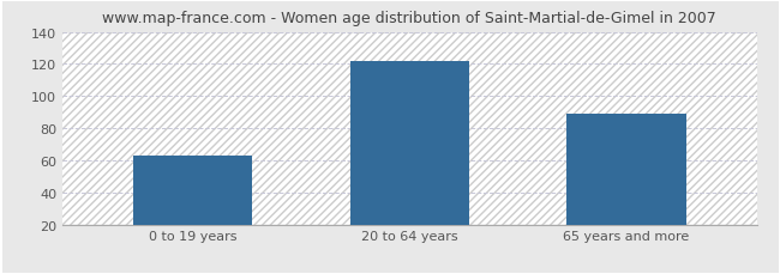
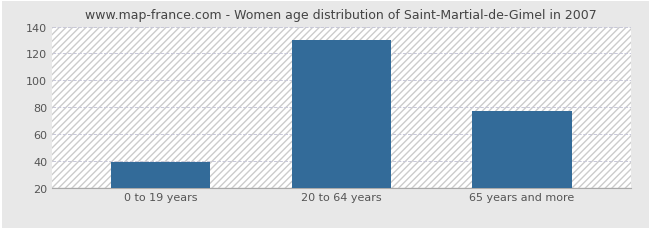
0 to 19 years: 63 -> 39
20 to 64 years: 122 -> 130
65 years and more: 89 -> 77
